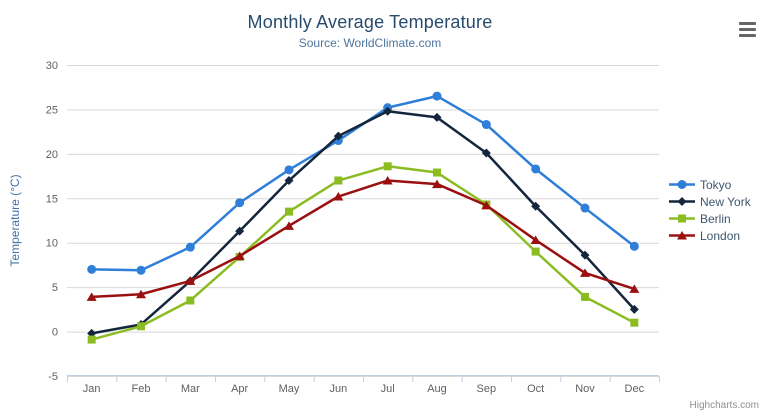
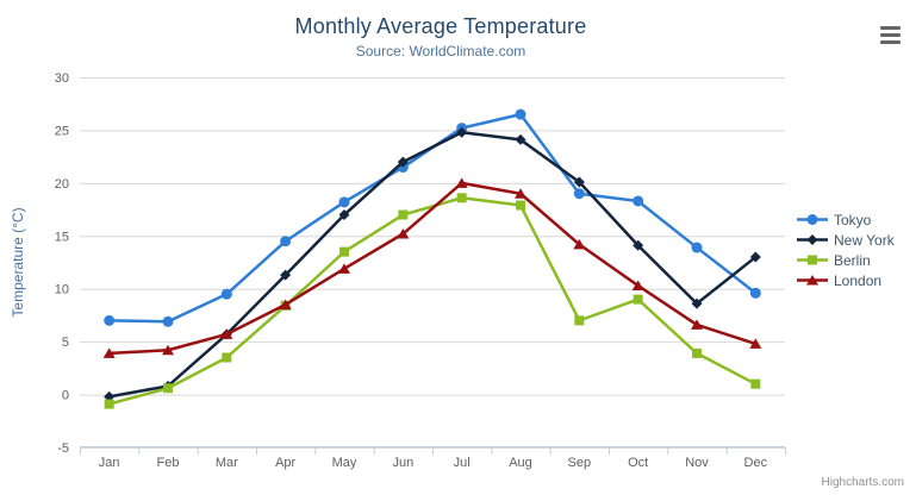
London/Jul: 17 -> 20
London/Aug: 17 -> 19
Tokyo/Sep: 23 -> 19
Berlin/Sep: 14 -> 7
New York/Dec: 2 -> 13
